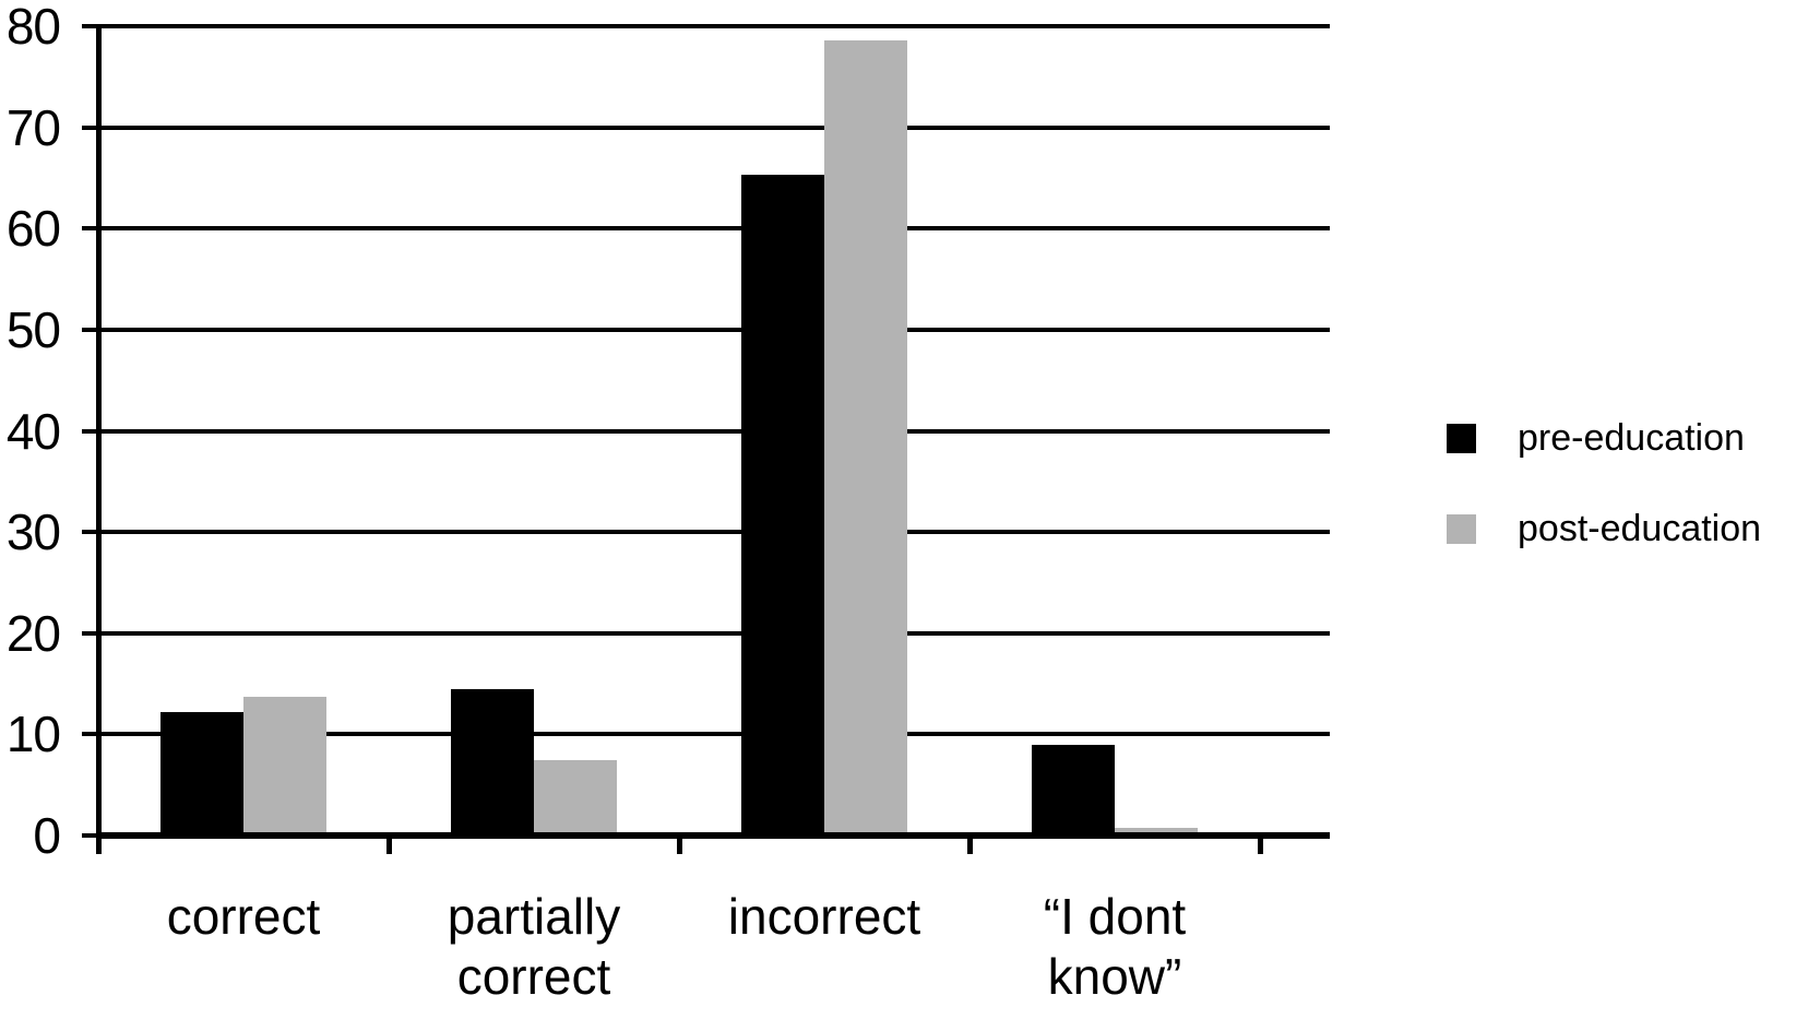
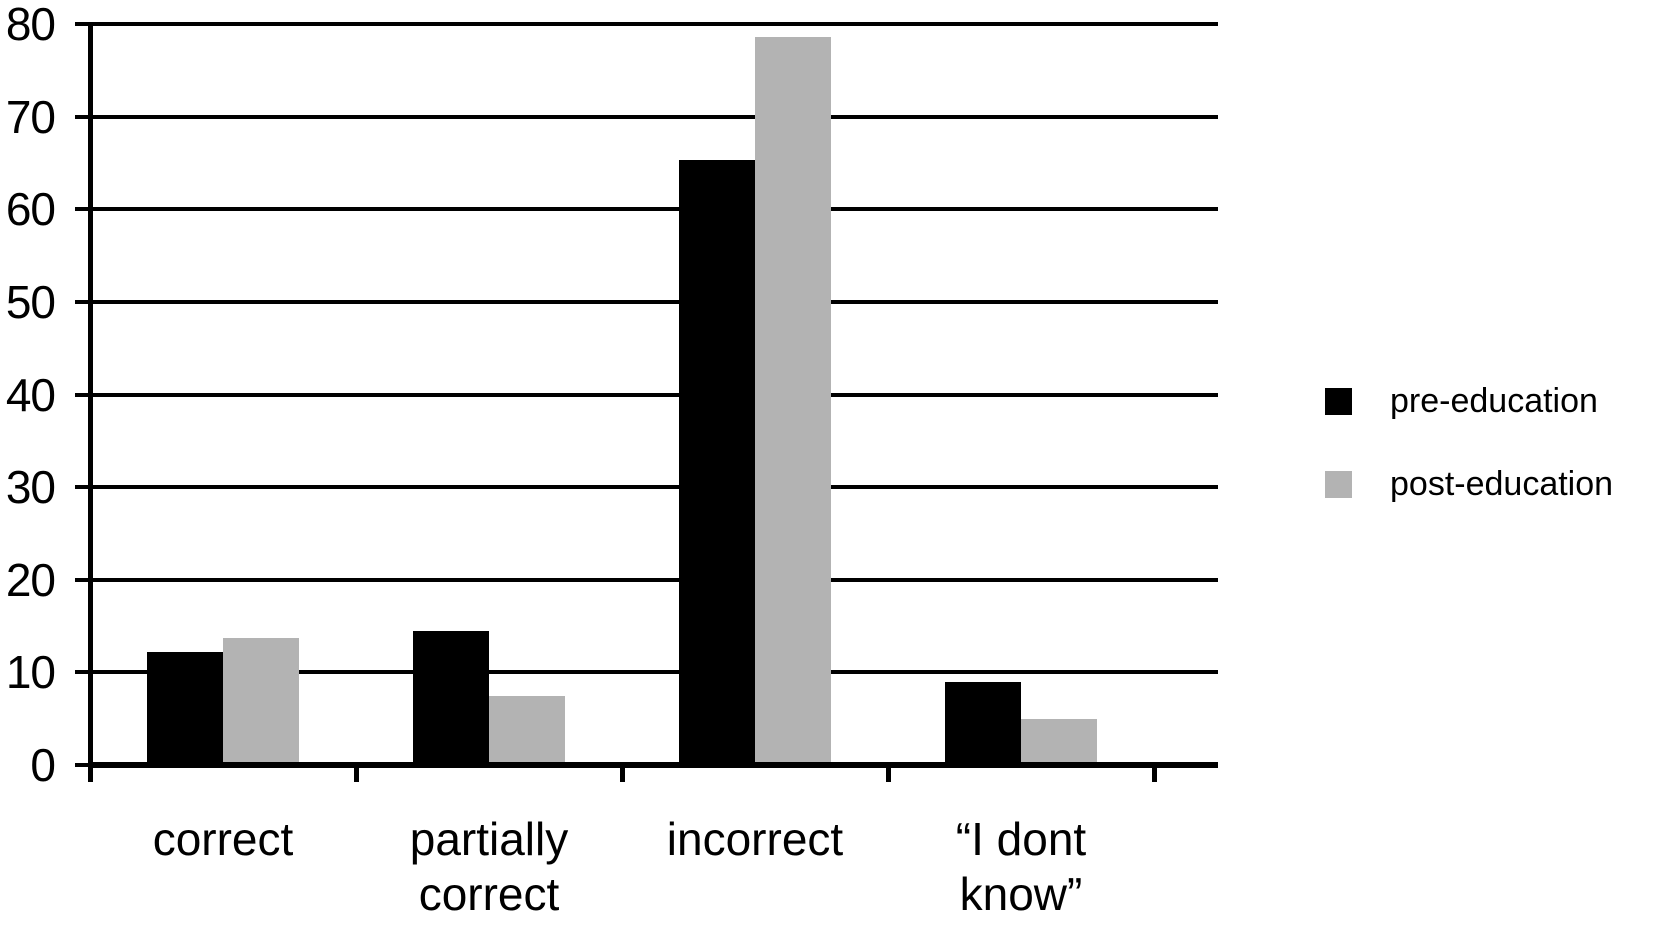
post-education/“I dont know”: 1 -> 5
